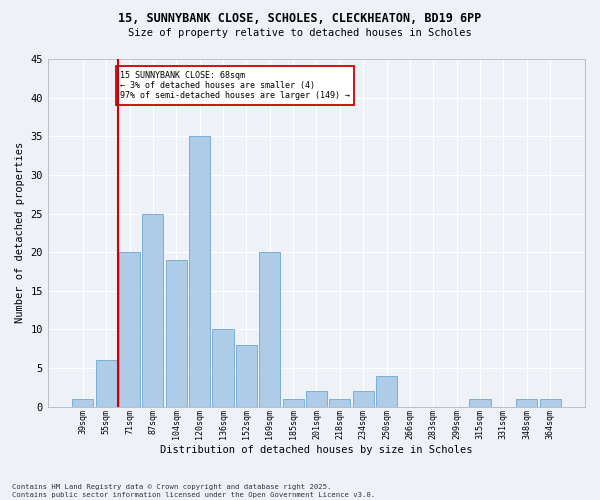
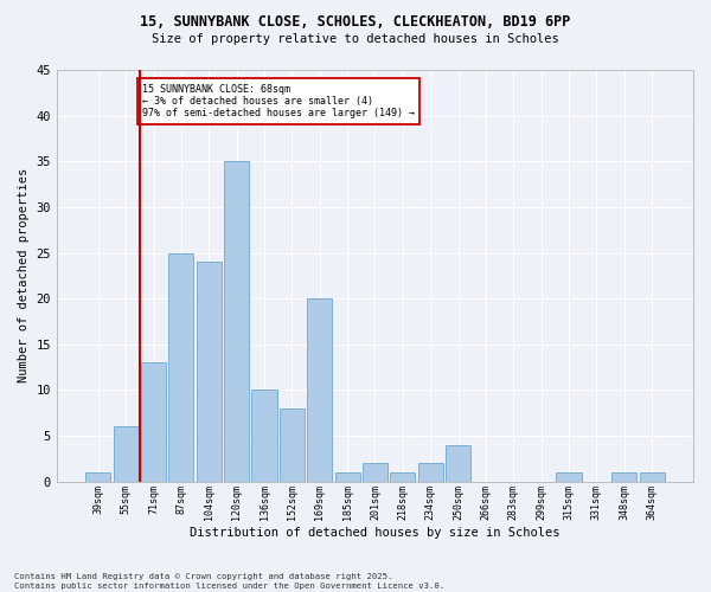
71sqm: 20 -> 13
104sqm: 19 -> 24
